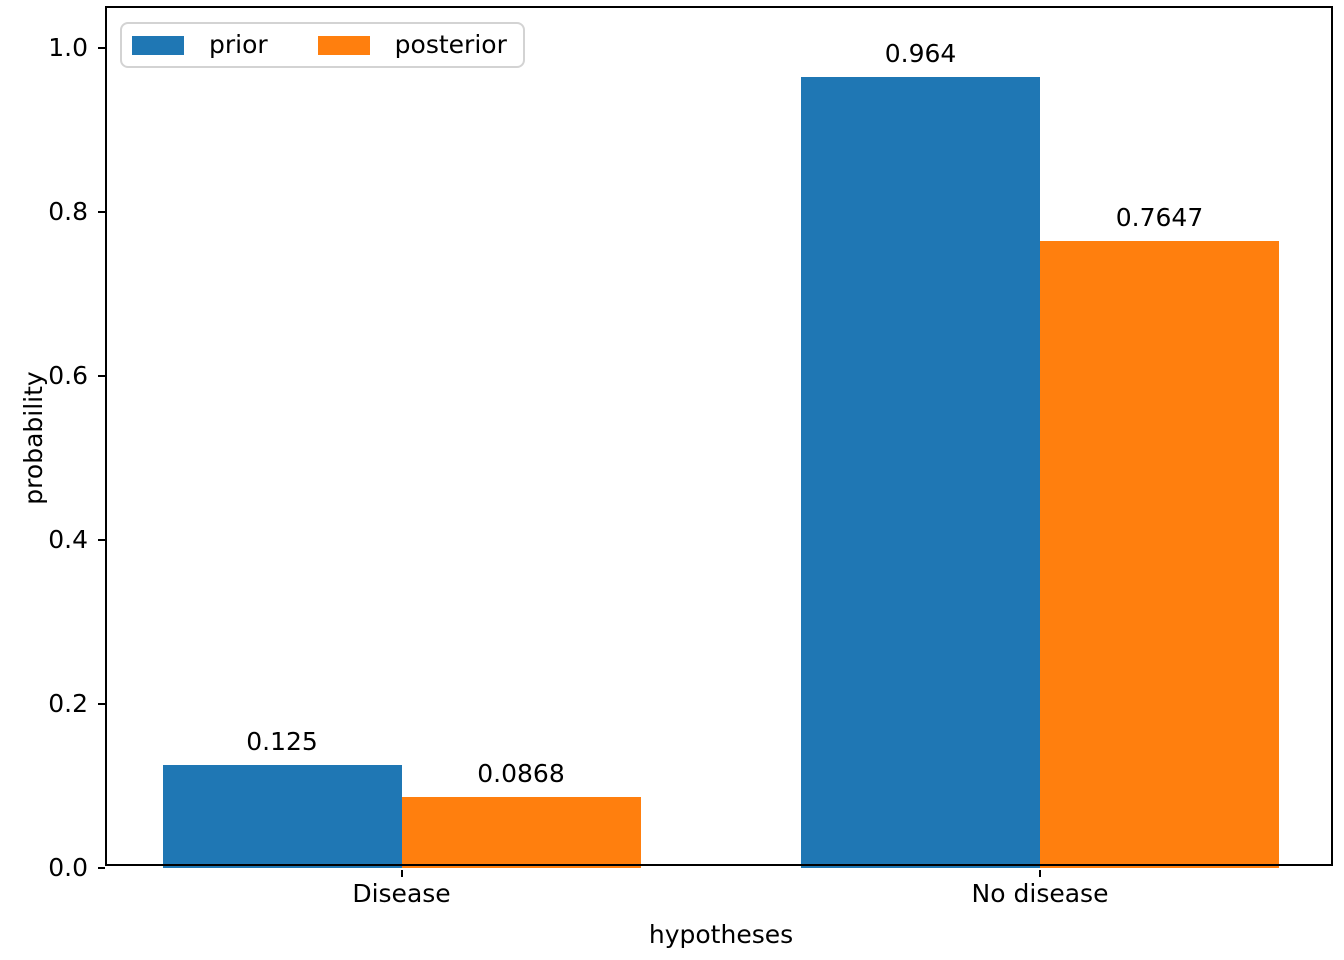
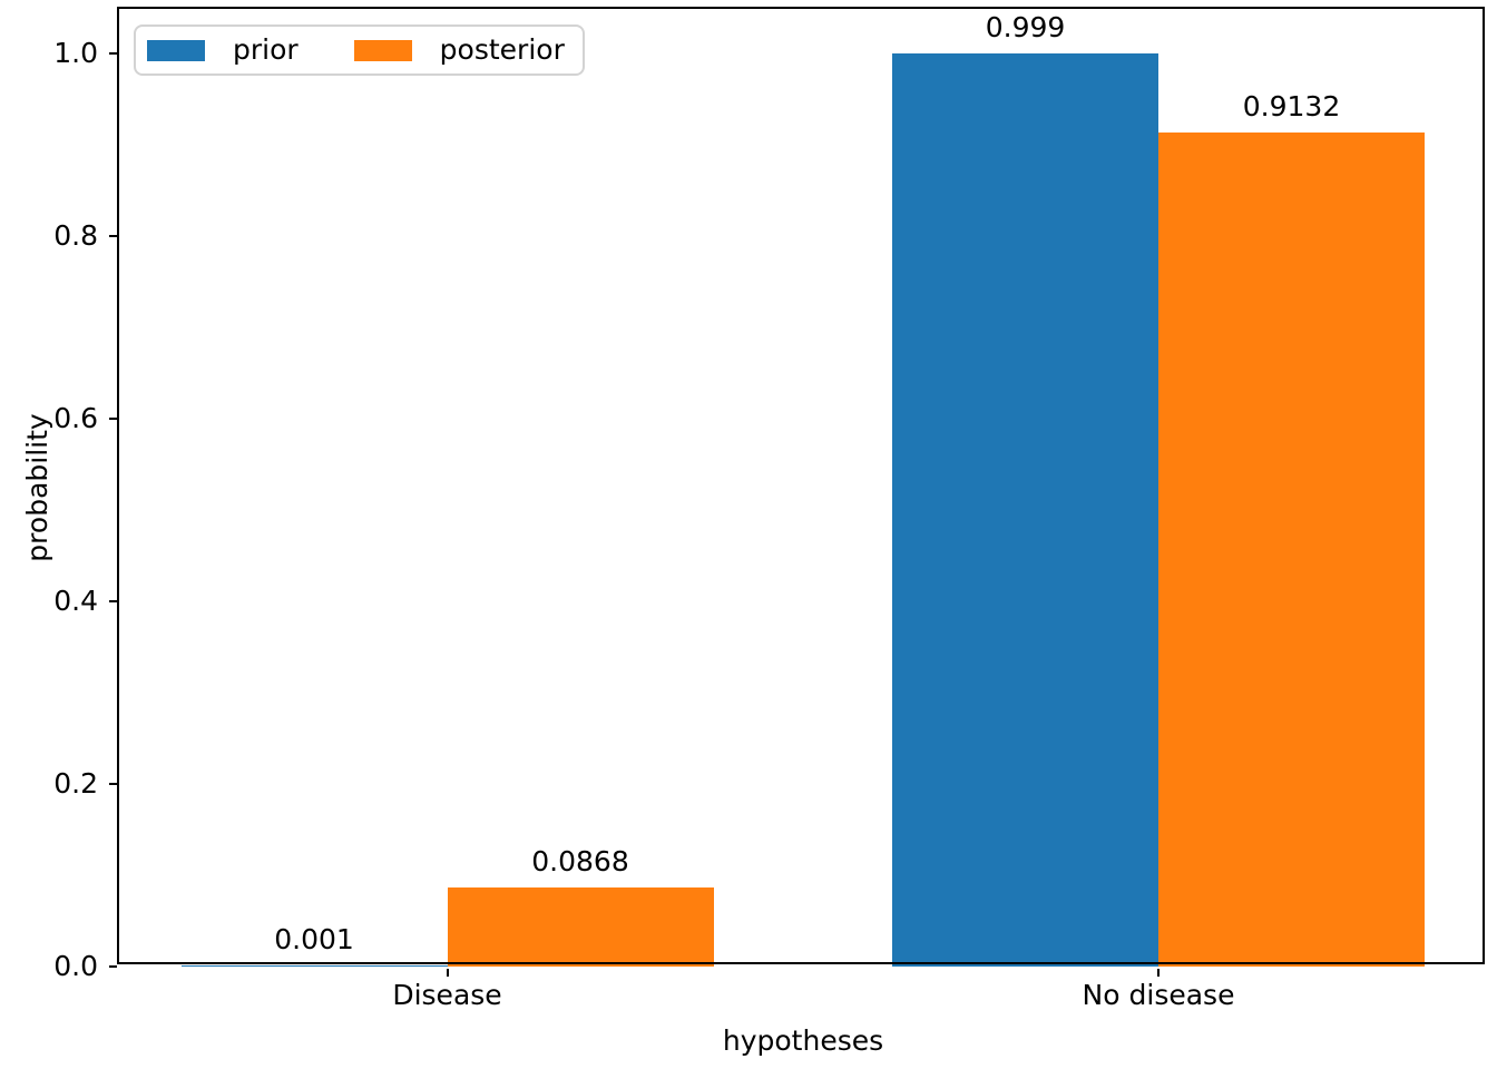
prior/Disease: 0.125 -> 0.001
prior/No disease: 0.964 -> 0.999
posterior/No disease: 0.7647 -> 0.9132
